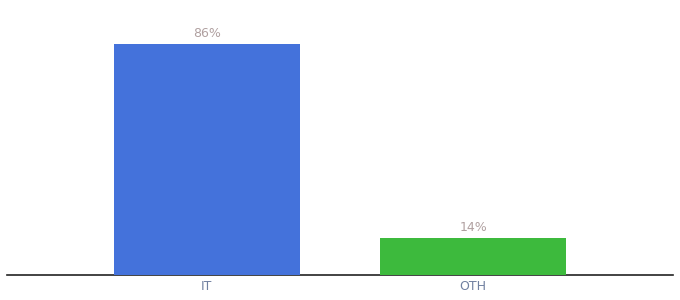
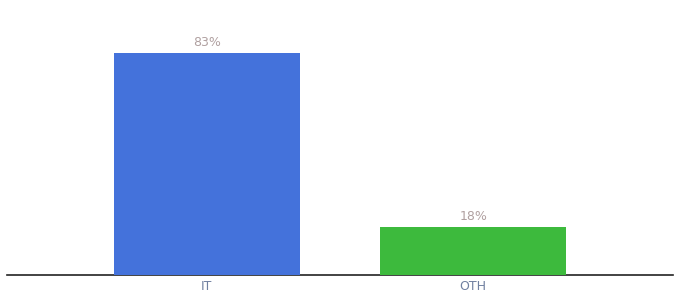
IT: 86% -> 83%
OTH: 14% -> 18%
